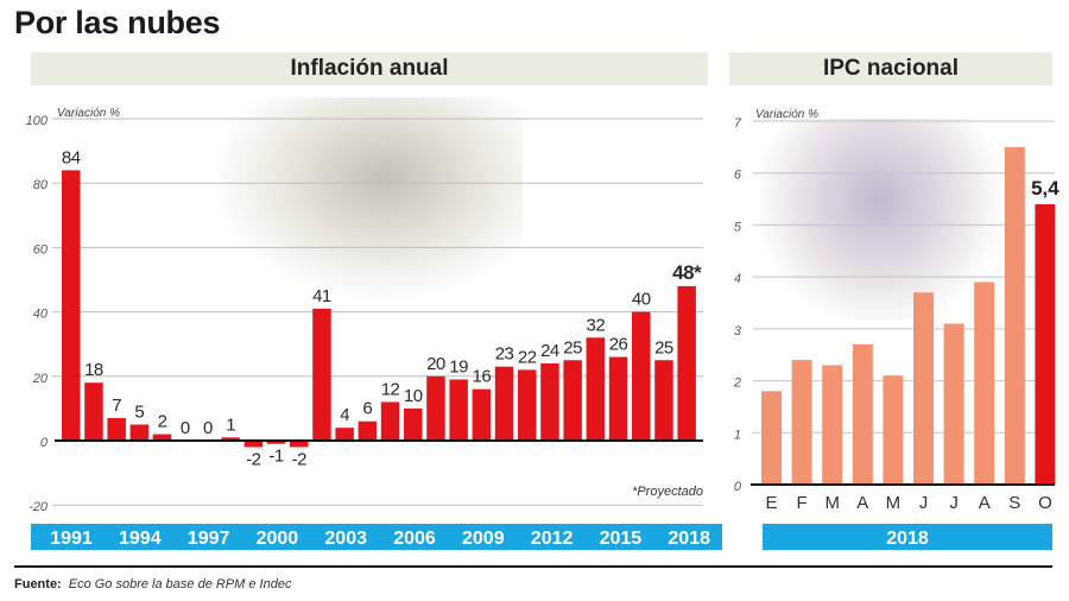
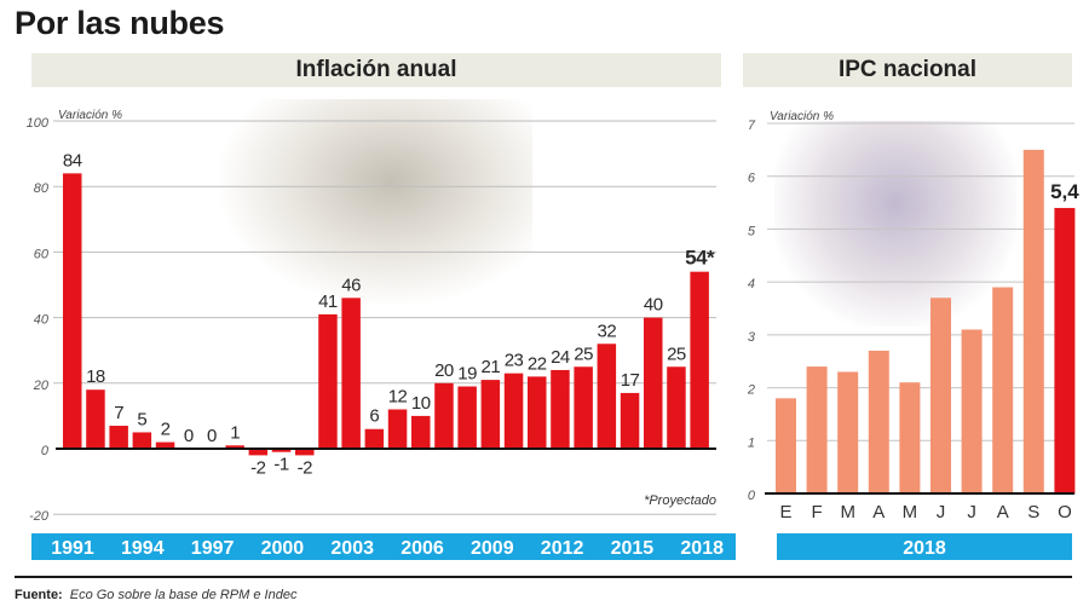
Inflación anual/2003: 4 -> 46
Inflación anual/2009: 16 -> 21
Inflación anual/2015: 26 -> 17
Inflación anual/2018: 48 -> 54
